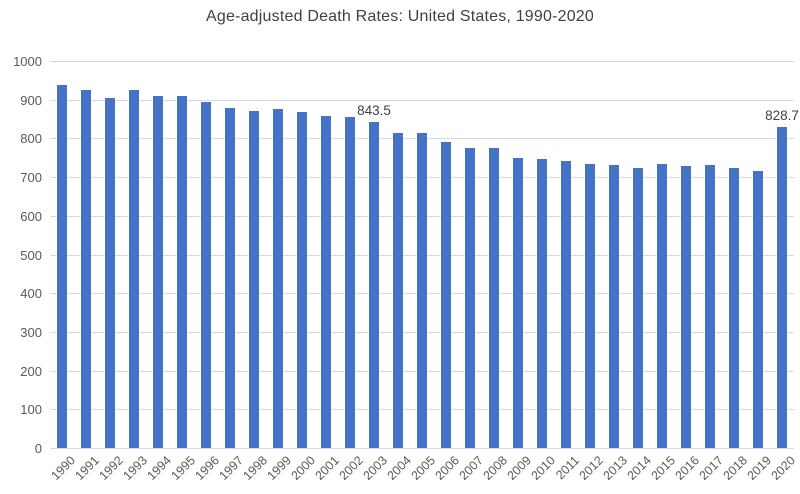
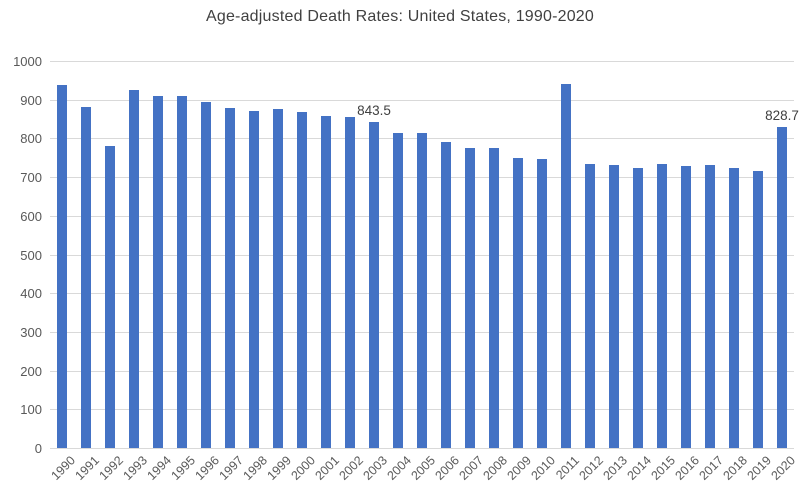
1991: 920 -> 880
1992: 910 -> 780
2011: 740 -> 940
